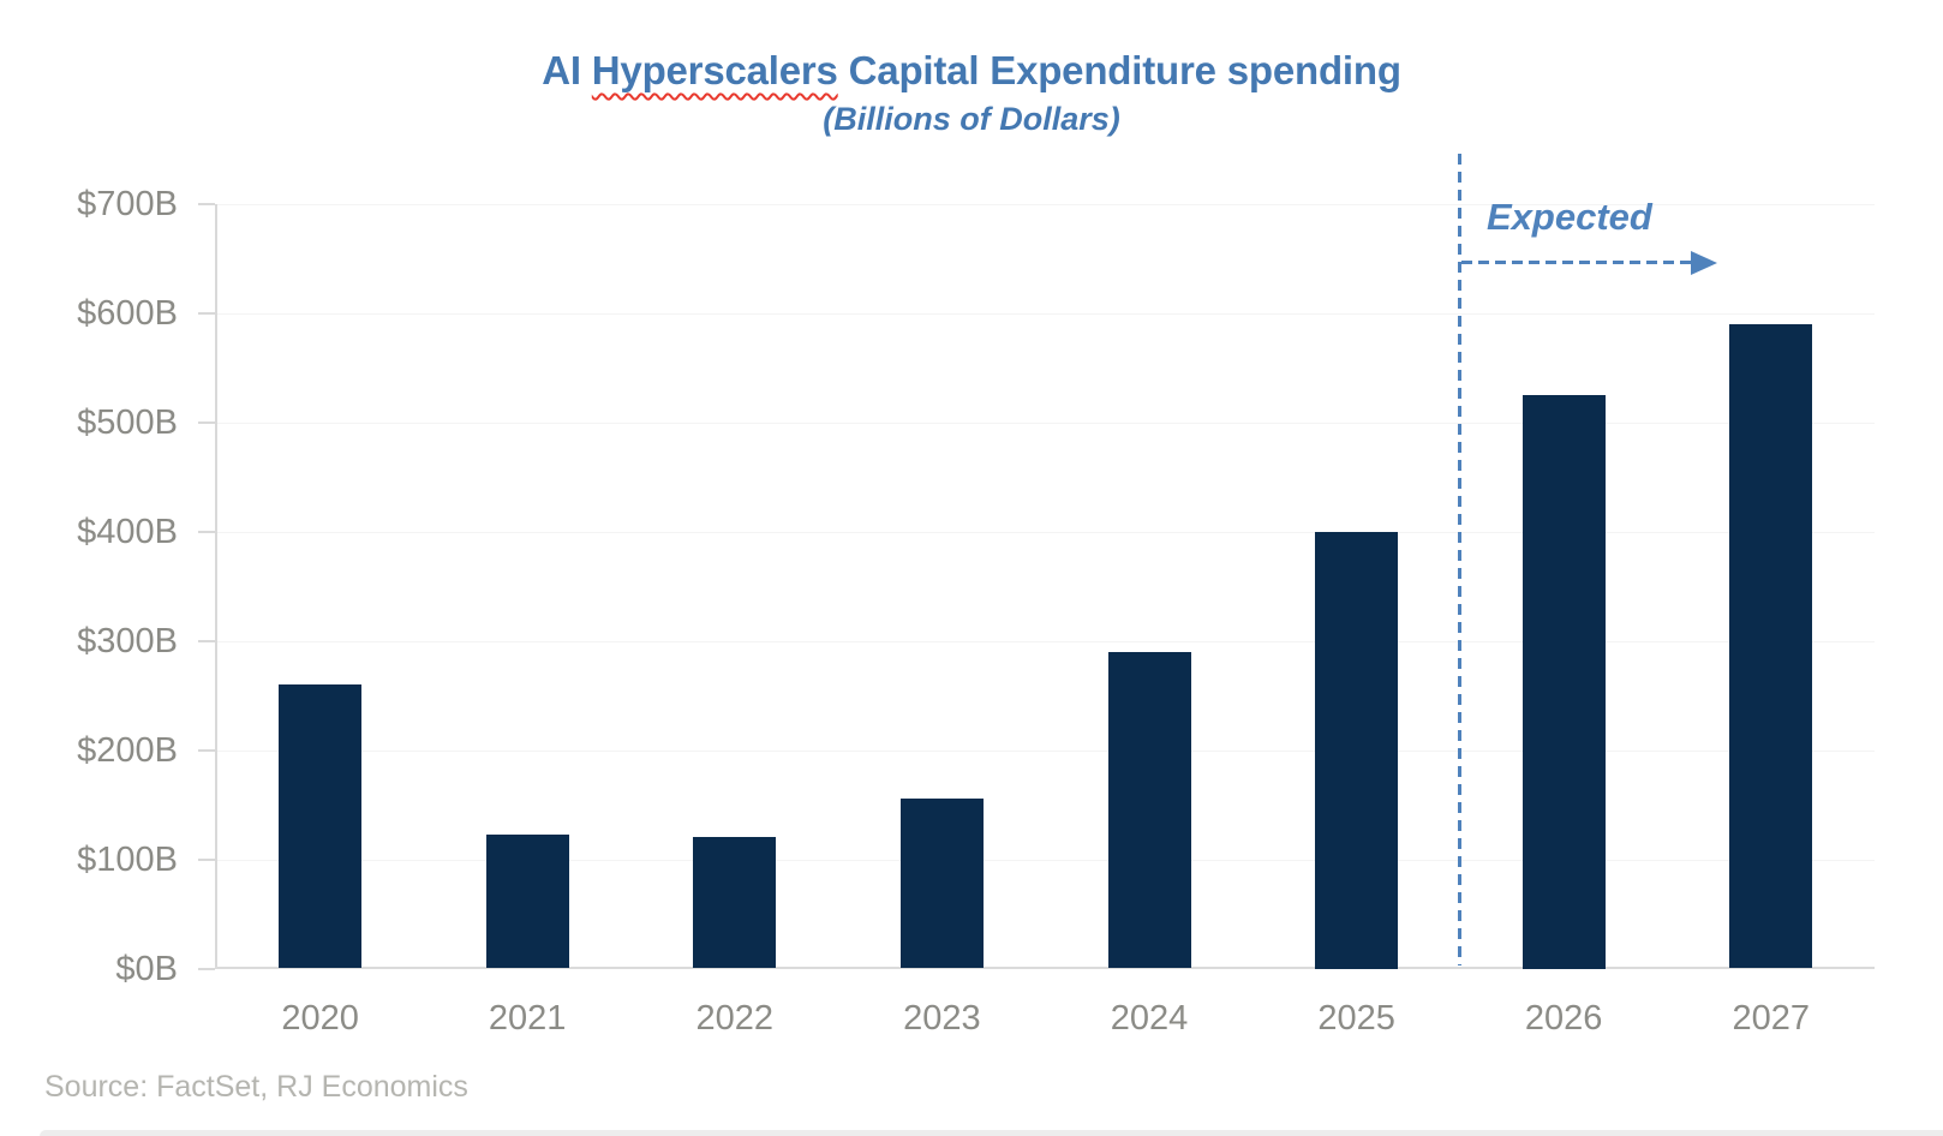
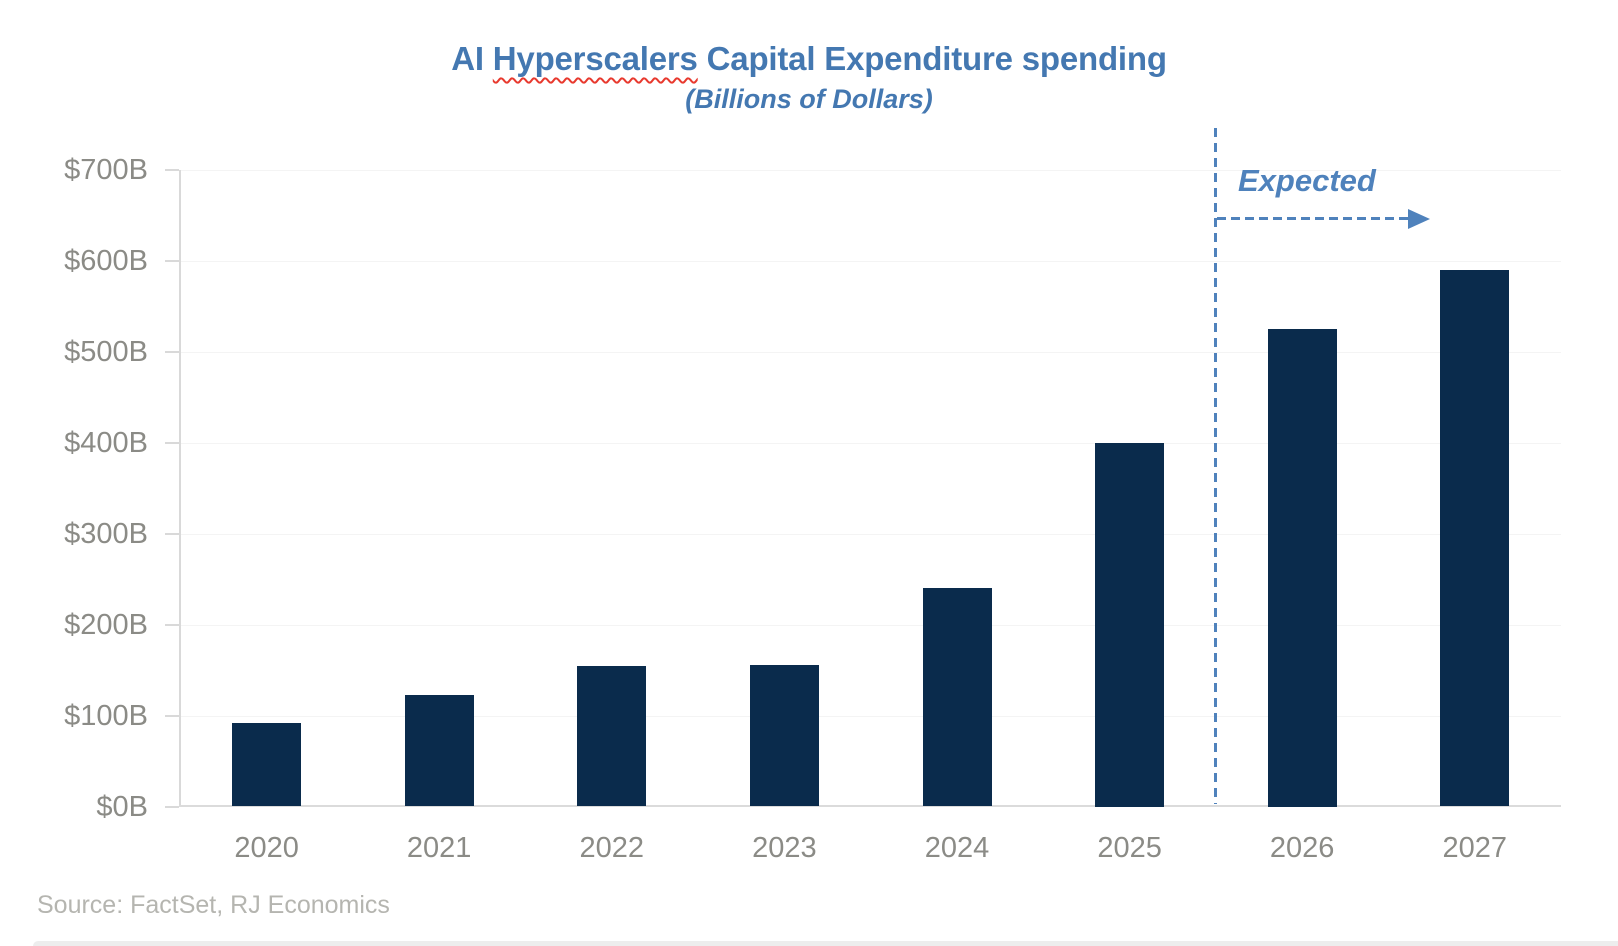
2020: $260B -> $90B
2022: $120B -> $150B
2024: $290B -> $240B
